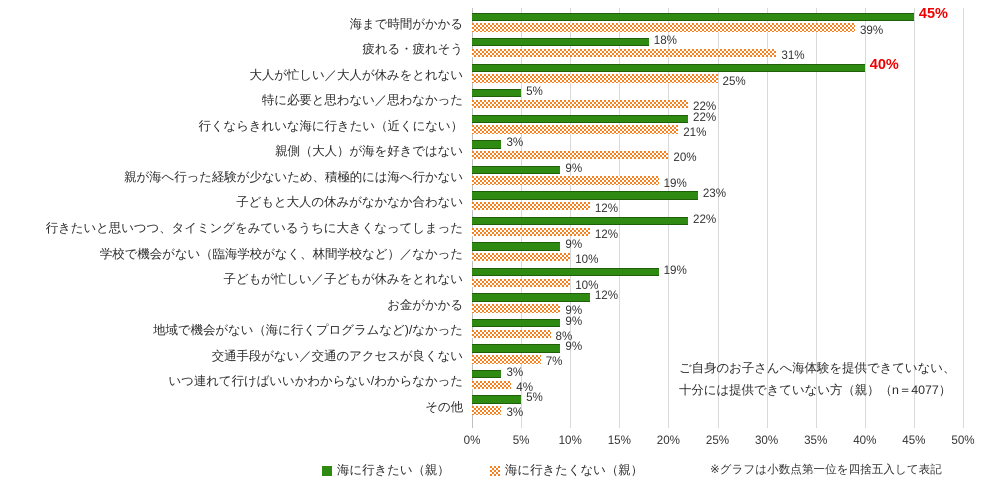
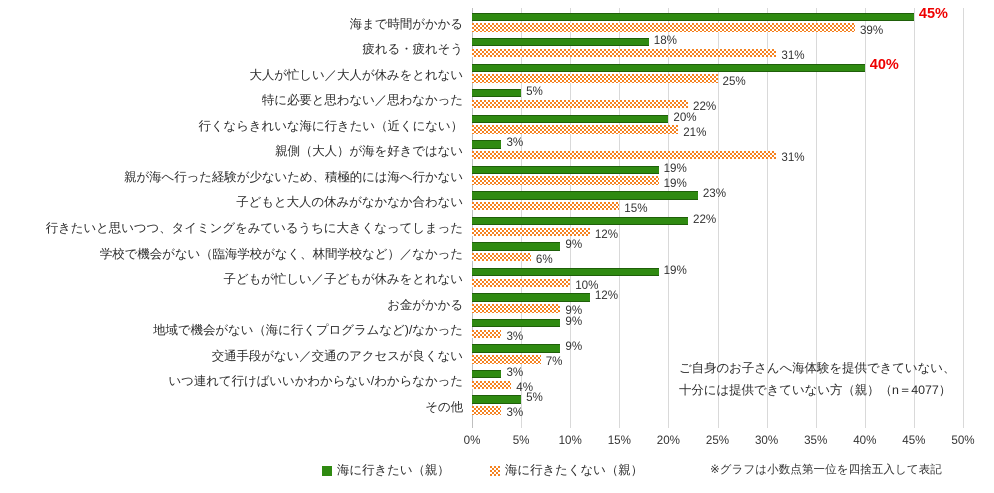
海に行きたい（親）/行くならきれいな海に行きたい（近くにない）: 22% -> 20%
海に行きたくない（親）/親側（大人）が海を好きではない: 20% -> 31%
海に行きたい（親）/親が海へ行った経験が少ないため、積極的には海へ行かない: 9% -> 19%
海に行きたくない（親）/子どもと大人の休みがなかなか合わない: 12% -> 15%
海に行きたくない（親）/学校で機会がない（臨海学校がなく、林間学校など）／なかった: 10% -> 6%
海に行きたくない（親）/地域で機会がない（海に行くプログラムなど)/なかった: 8% -> 3%
